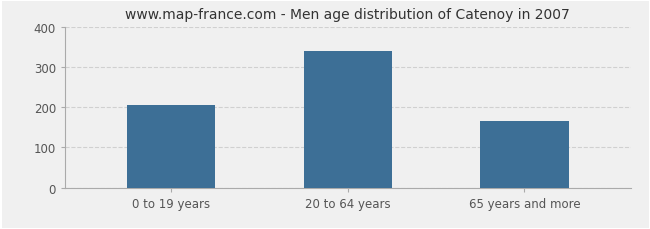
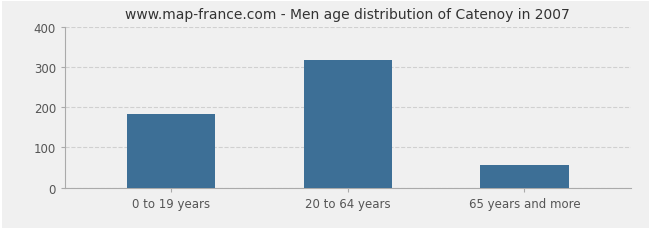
0 to 19 years: 205 -> 183
20 to 64 years: 340 -> 316
65 years and more: 165 -> 57
